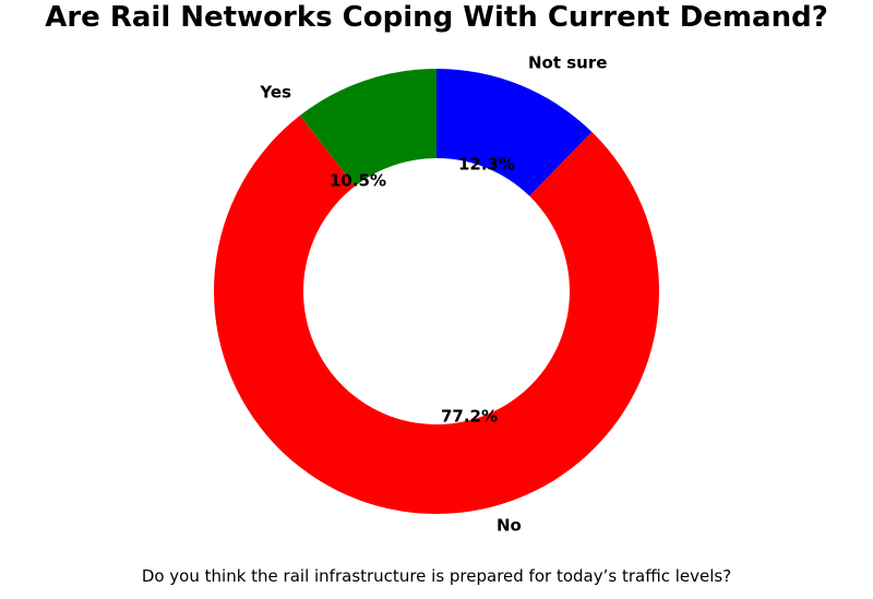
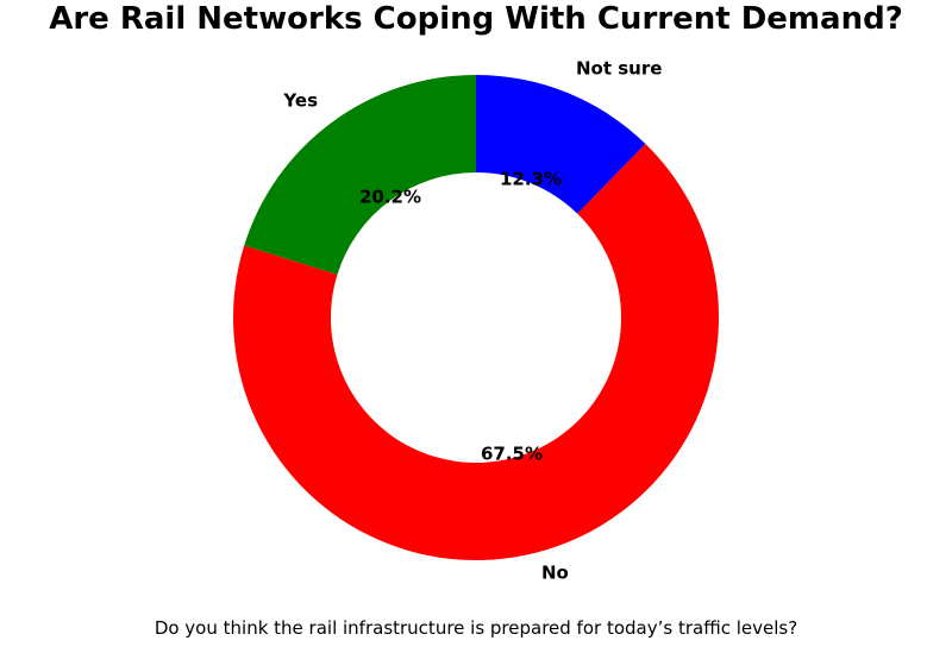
No: 77.2% -> 67.5%
Yes: 10.5% -> 20.2%
